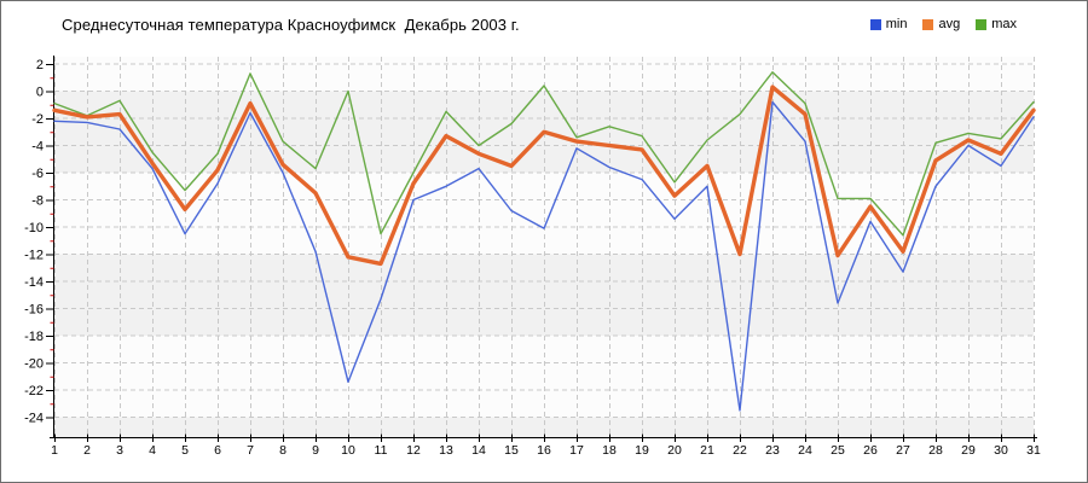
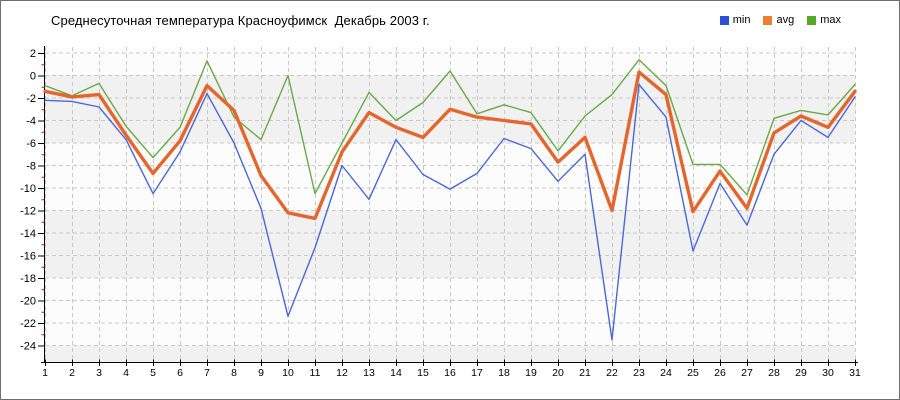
avg/8: -5.4 -> -3.1
avg/9: -7.5 -> -8.9
min/13: -7.0 -> -11.0
min/17: -4.2 -> -8.7
